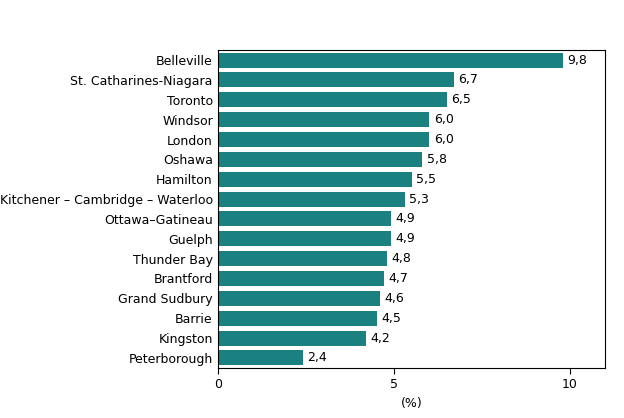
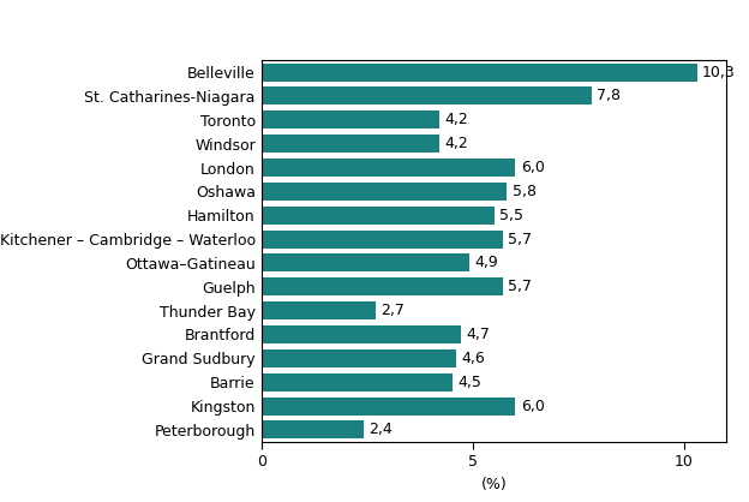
Belleville: 9,8 -> 10,3
St. Catharines-Niagara: 6,7 -> 7,8
Toronto: 6,5 -> 4,2
Windsor: 6,0 -> 4,2
Kitchener – Cambridge – Waterloo: 5,3 -> 5,7
Guelph: 4,9 -> 5,7
Thunder Bay: 4,8 -> 2,7
Kingston: 4,2 -> 6,0
